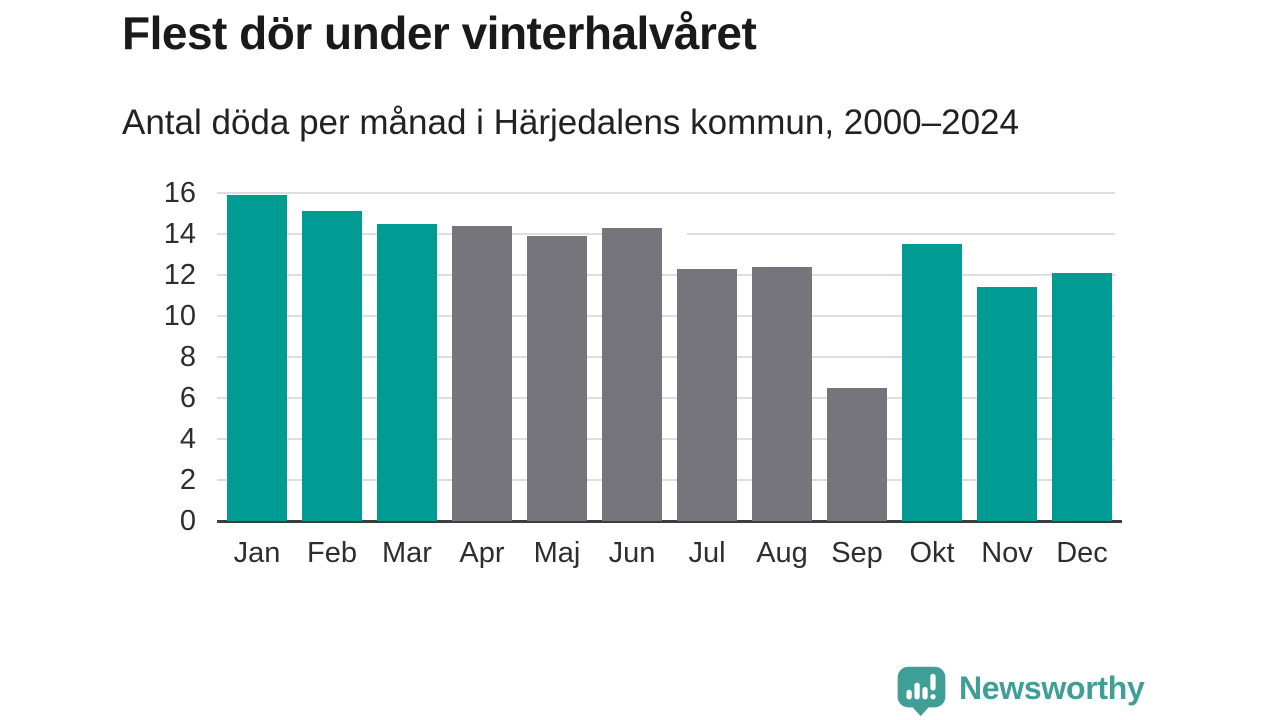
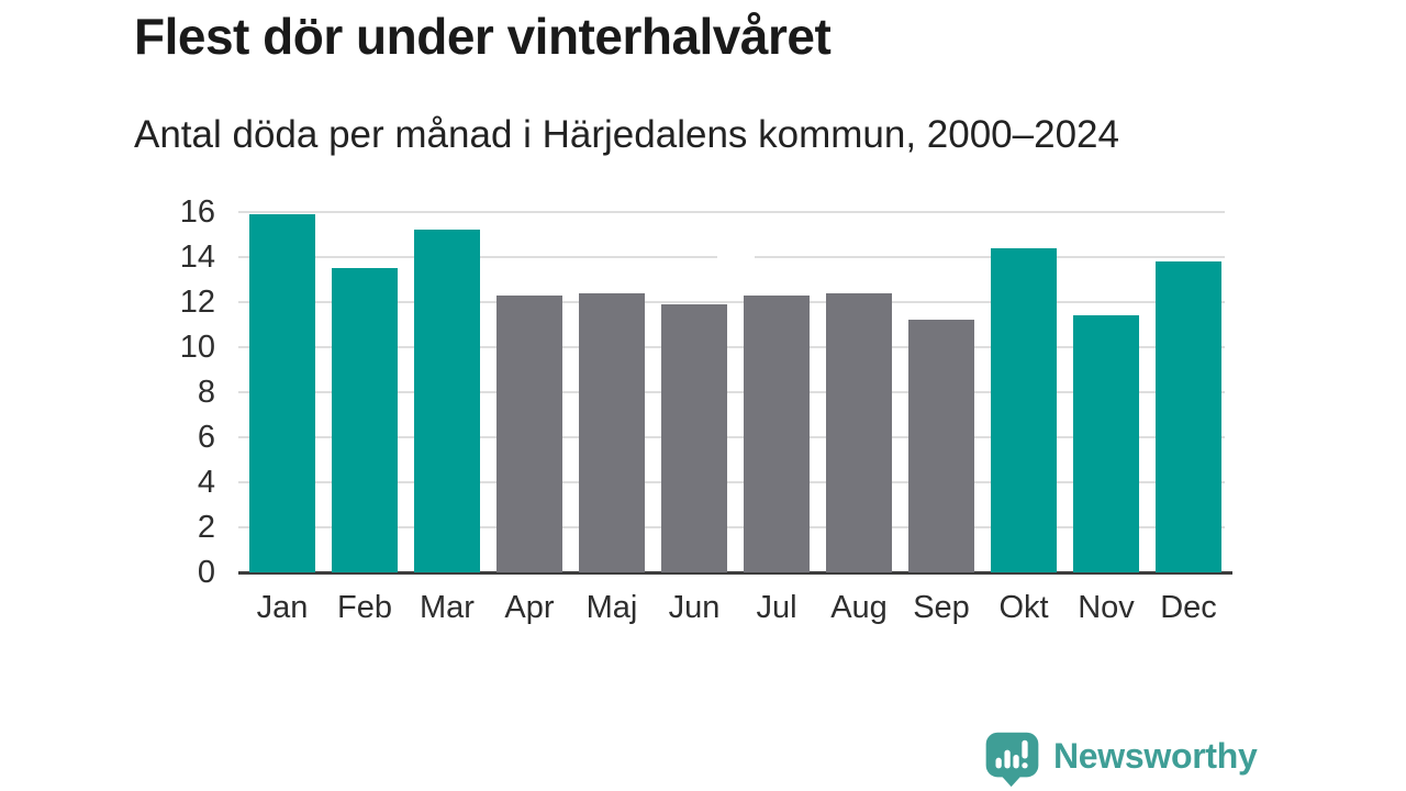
Feb: 15.1 -> 13.5
Mar: 14.5 -> 15.2
Apr: 14.4 -> 12.3
Maj: 13.9 -> 12.4
Jun: 14.3 -> 11.9
Sep: 6.5 -> 11.2
Okt: 13.5 -> 14.4
Dec: 12.1 -> 13.8
